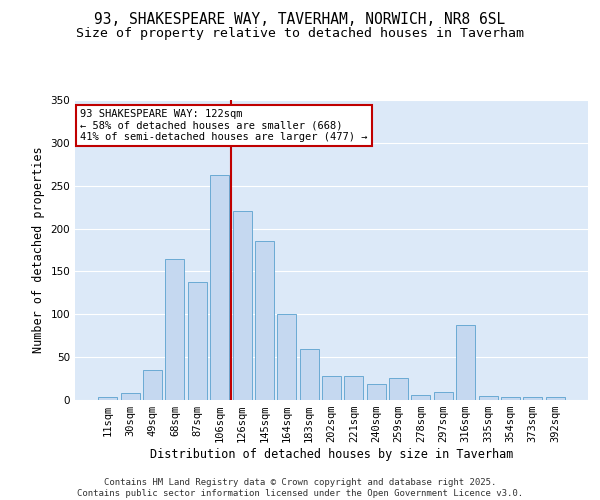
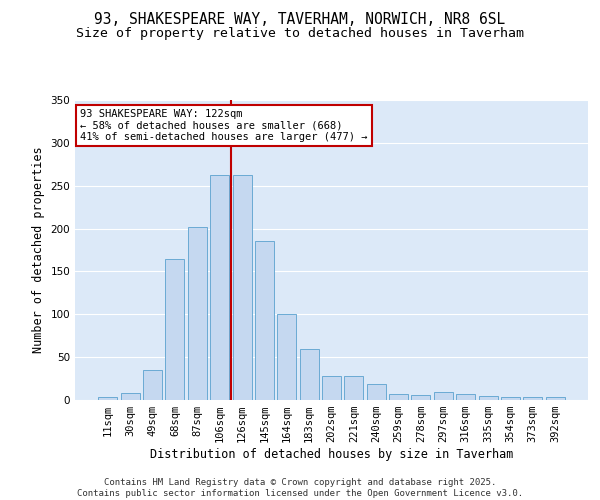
87sqm: 138 -> 202
126sqm: 220 -> 263
259sqm: 26 -> 7
316sqm: 88 -> 7
